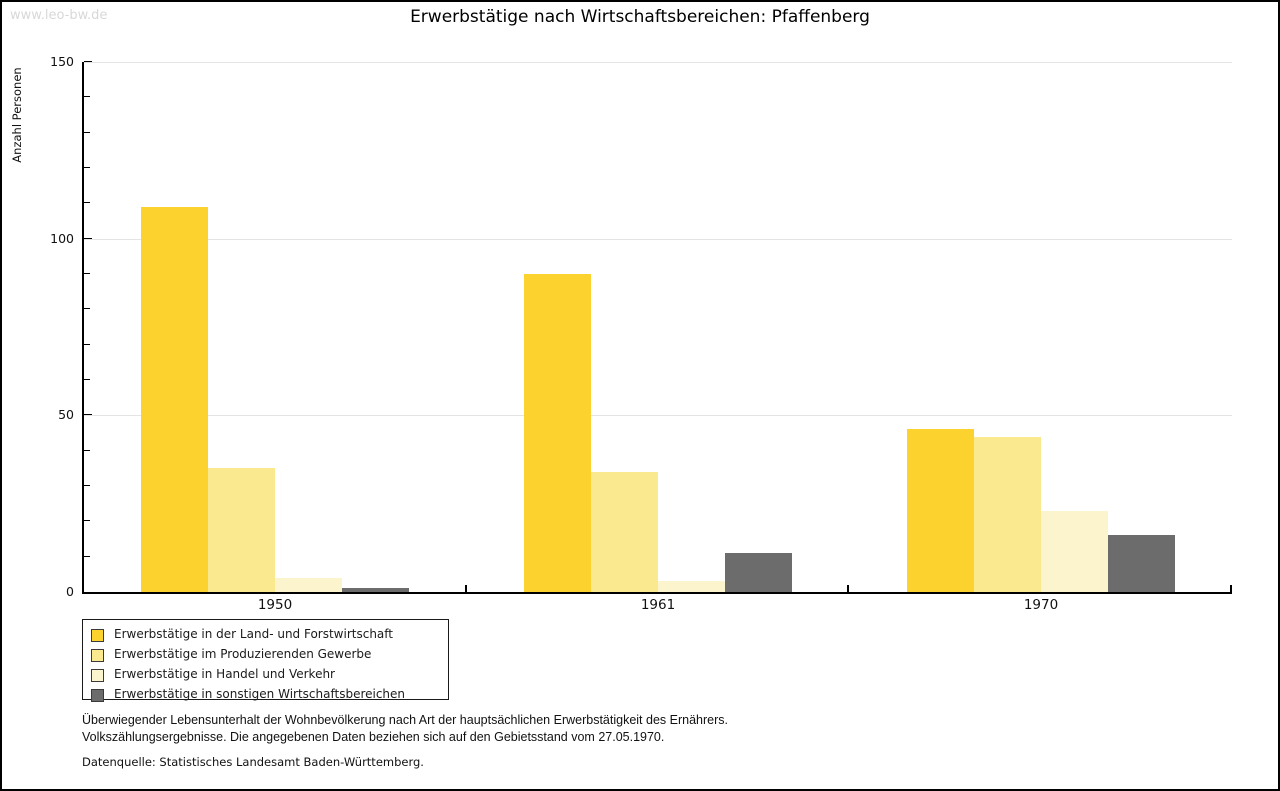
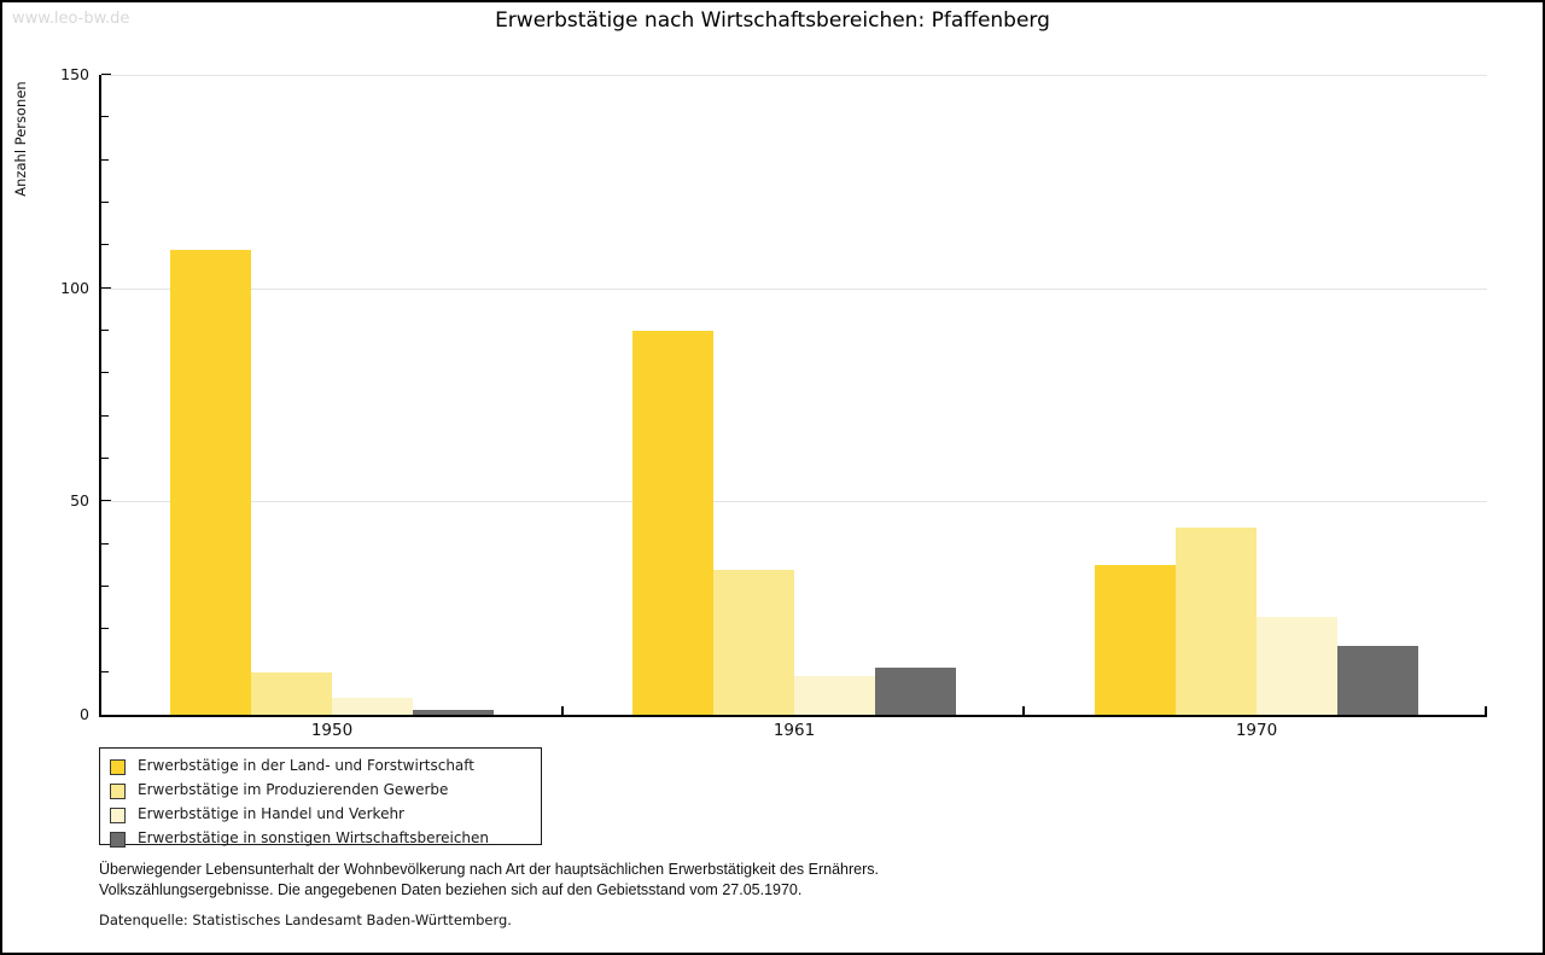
Erwerbstätige im Produzierenden Gewerbe/1950: 35 -> 10
Erwerbstätige in Handel und Verkehr/1961: 3 -> 9
Erwerbstätige in der Land- und Forstwirtschaft/1970: 46 -> 35
